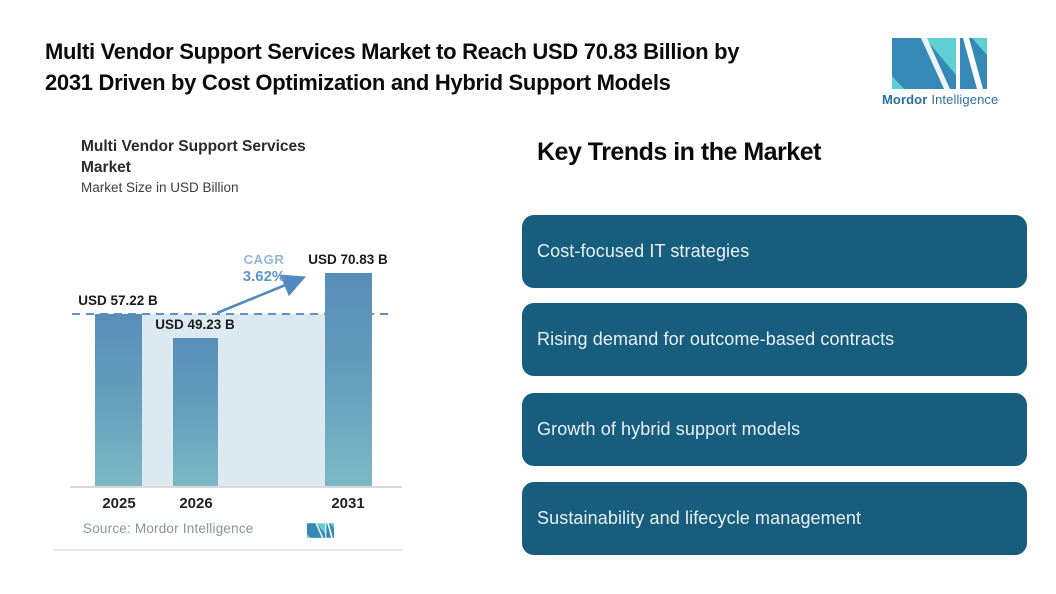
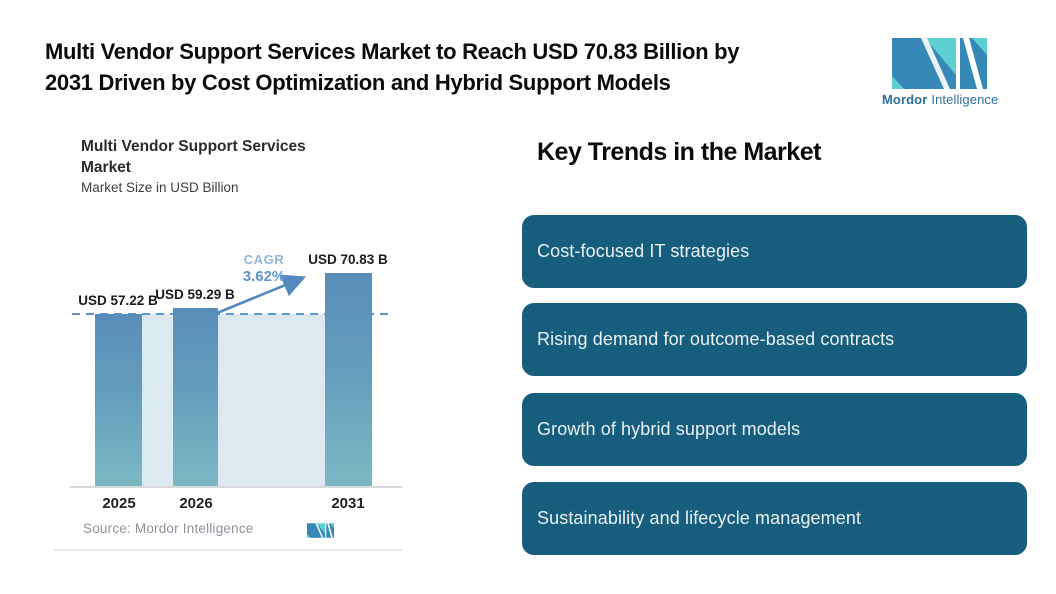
2026: 49.23 -> 59.29
